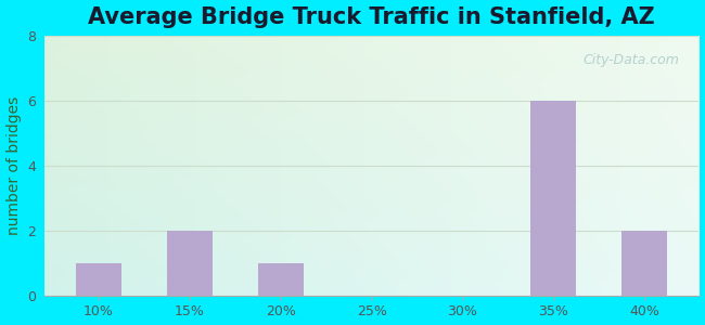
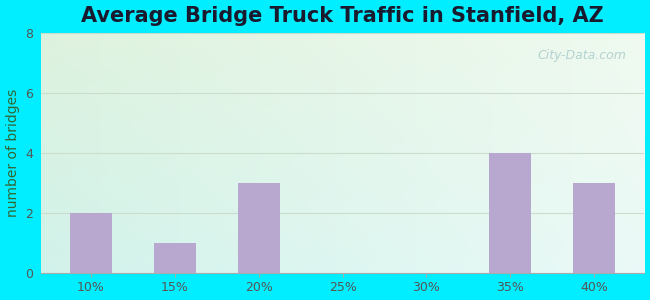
10%: 1 -> 2
15%: 2 -> 1
20%: 1 -> 3
35%: 6 -> 4
40%: 2 -> 3
